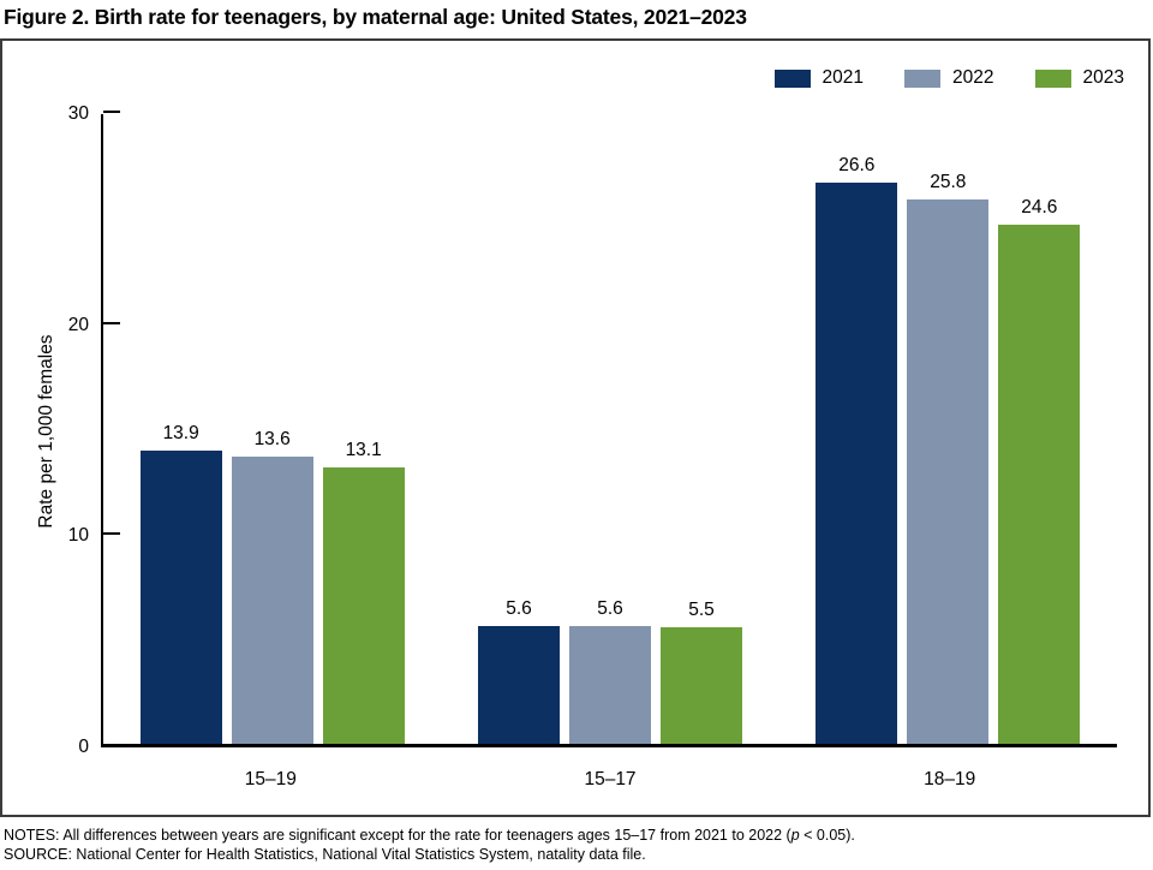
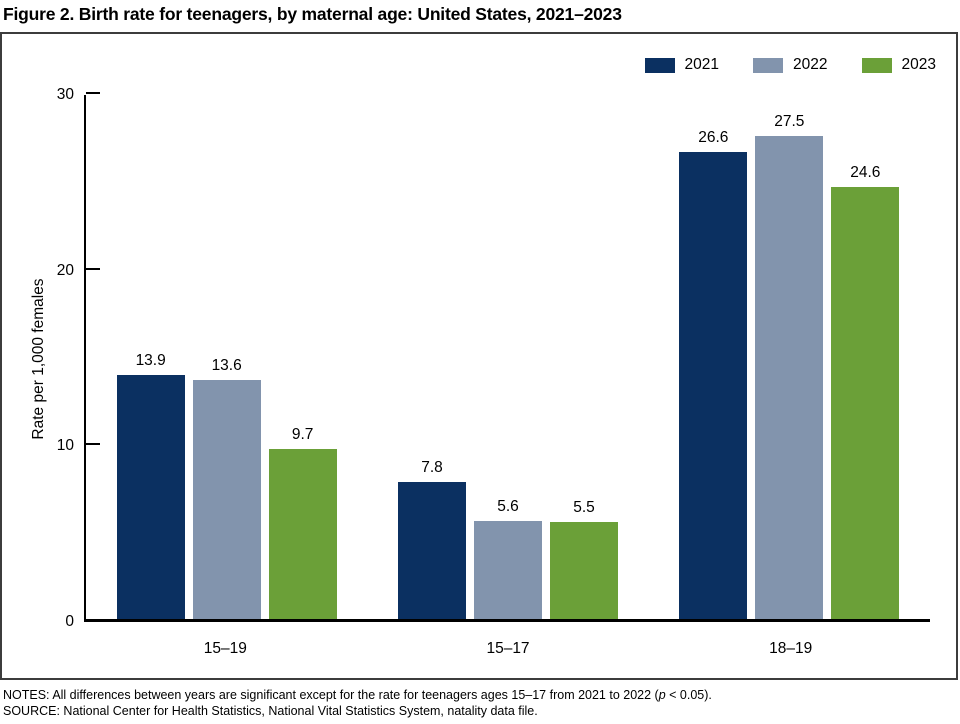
2023/15–19: 13.1 -> 9.7
2021/15–17: 5.6 -> 7.8
2022/18–19: 25.8 -> 27.5
